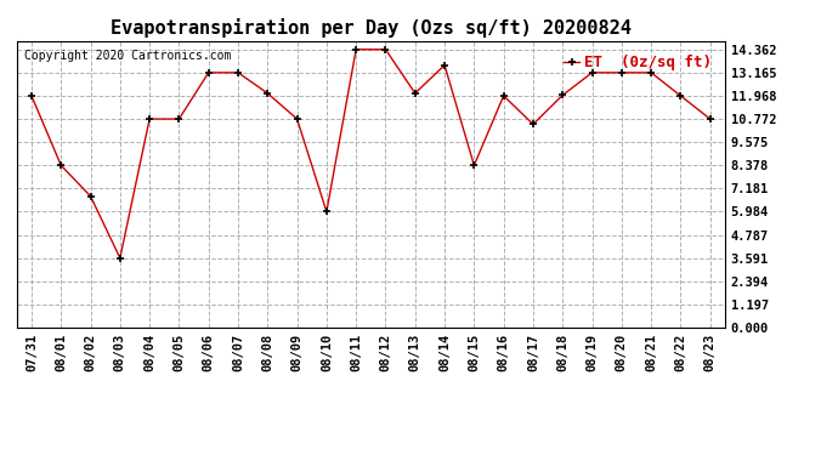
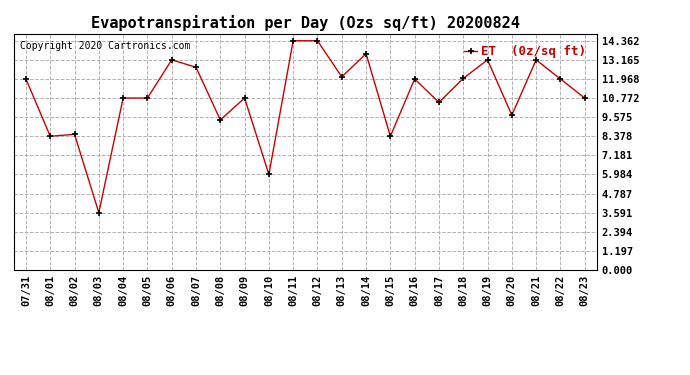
08/02: 6.8 -> 8.5
08/07: 13.2 -> 12.7
08/08: 12.1 -> 9.4
08/20: 13.2 -> 9.7
